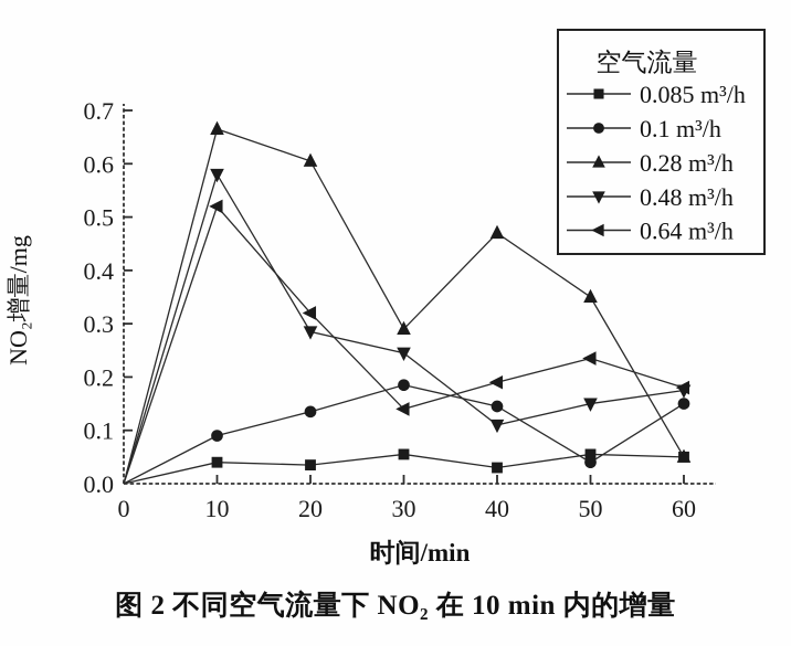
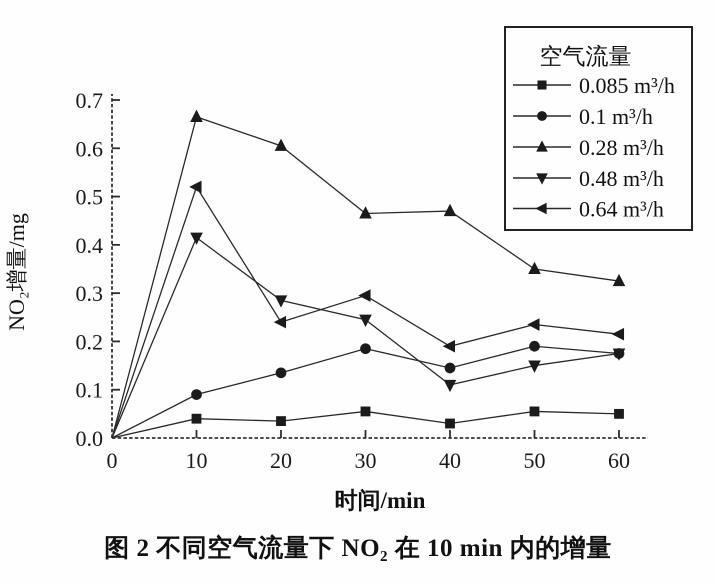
0.48 m³/h/10: 0.58 -> 0.41
0.64 m³/h/20: 0.32 -> 0.24
0.28 m³/h/30: 0.29 -> 0.47
0.64 m³/h/30: 0.14 -> 0.29
0.1 m³/h/50: 0.04 -> 0.19
0.1 m³/h/60: 0.15 -> 0.17
0.28 m³/h/60: 0.05 -> 0.33
0.64 m³/h/60: 0.18 -> 0.21
